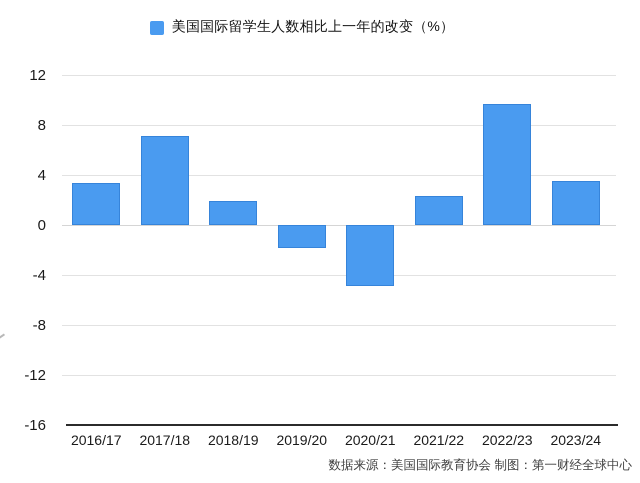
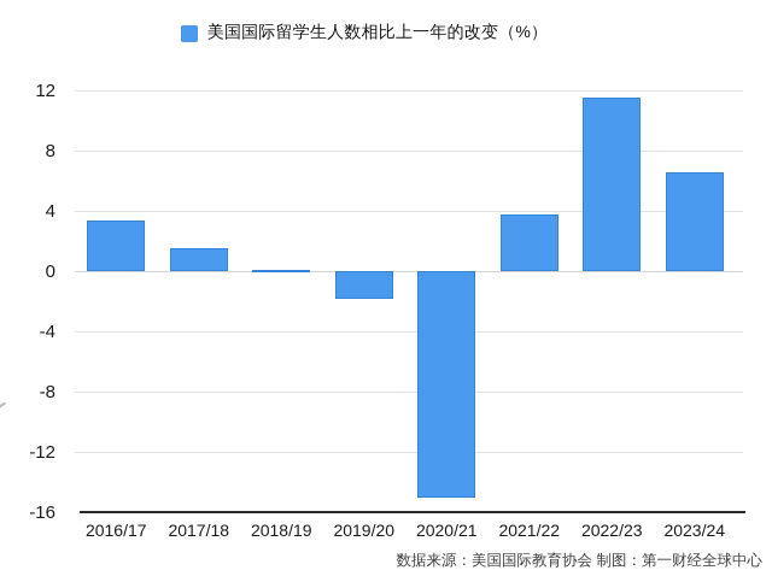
2017/18: 7.1 -> 1.5
2018/19: 1.9 -> 0.1
2020/21: -4.9 -> -15.0
2021/22: 2.3 -> 3.8
2022/23: 9.7 -> 11.5
2023/24: 3.5 -> 6.6
